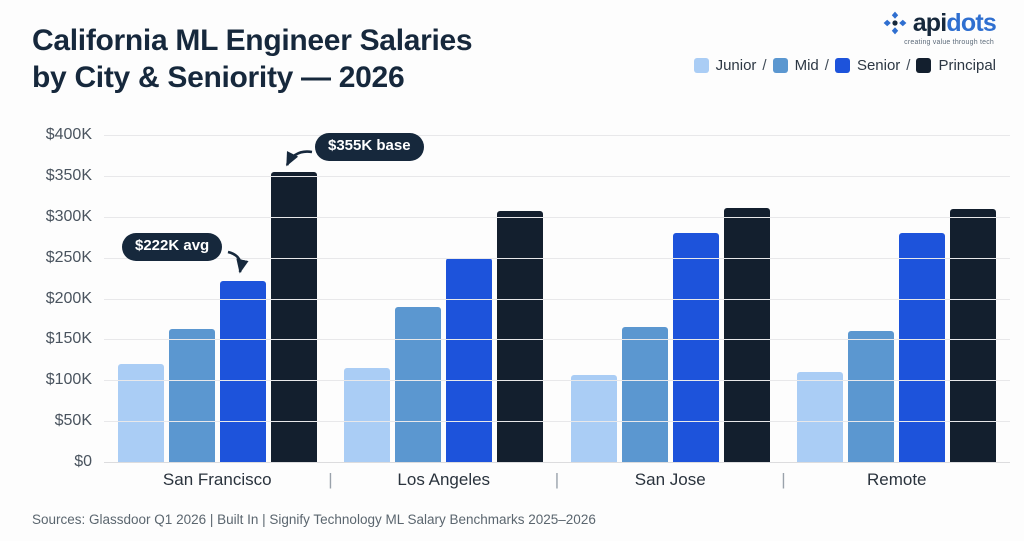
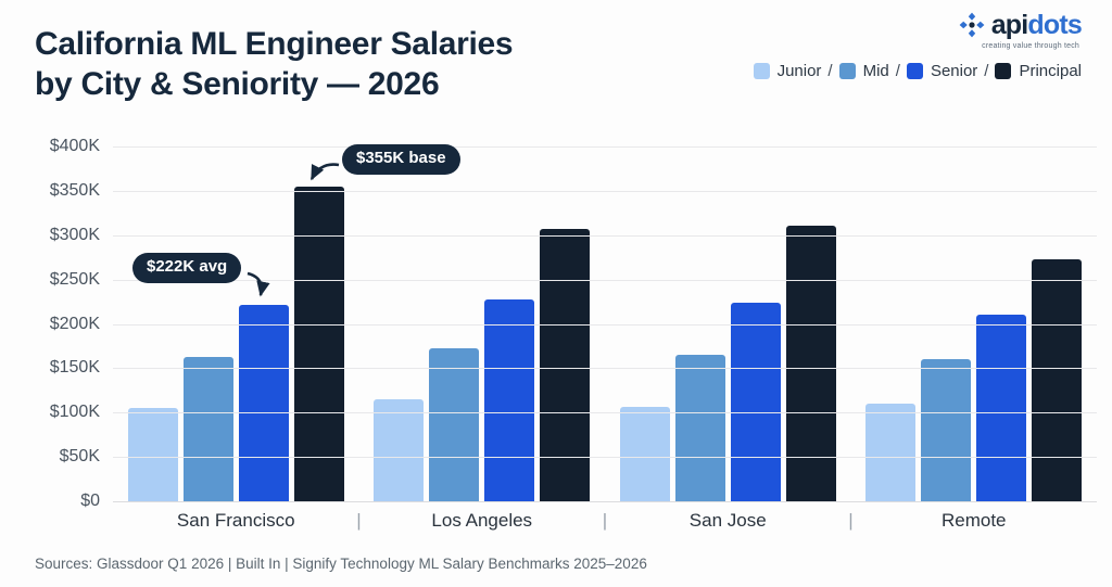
Junior/San Francisco: $120K -> $100K
Mid/Los Angeles: $190K -> $170K
Senior/Los Angeles: $250K -> $230K
Senior/San Jose: $280K -> $220K
Senior/Remote: $280K -> $210K
Principal/Remote: $310K -> $270K
